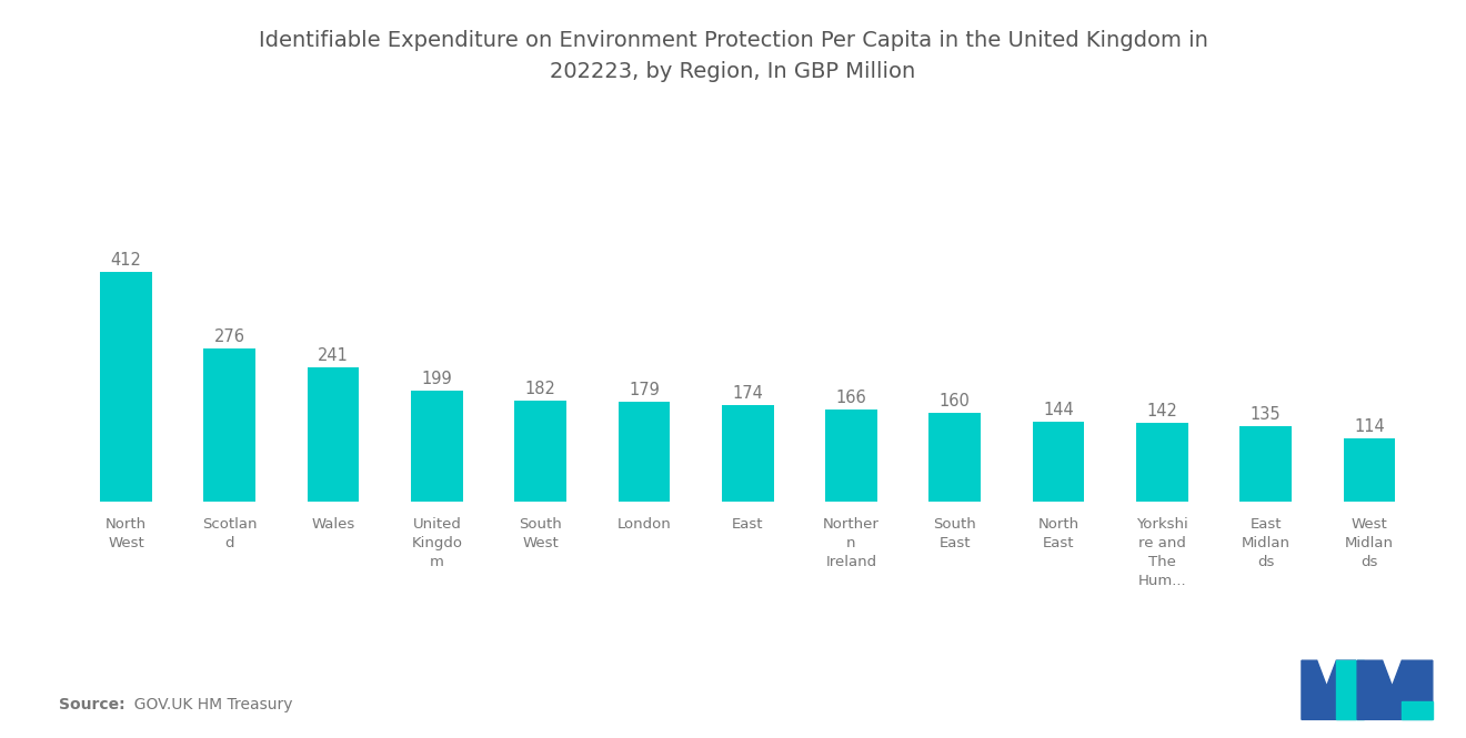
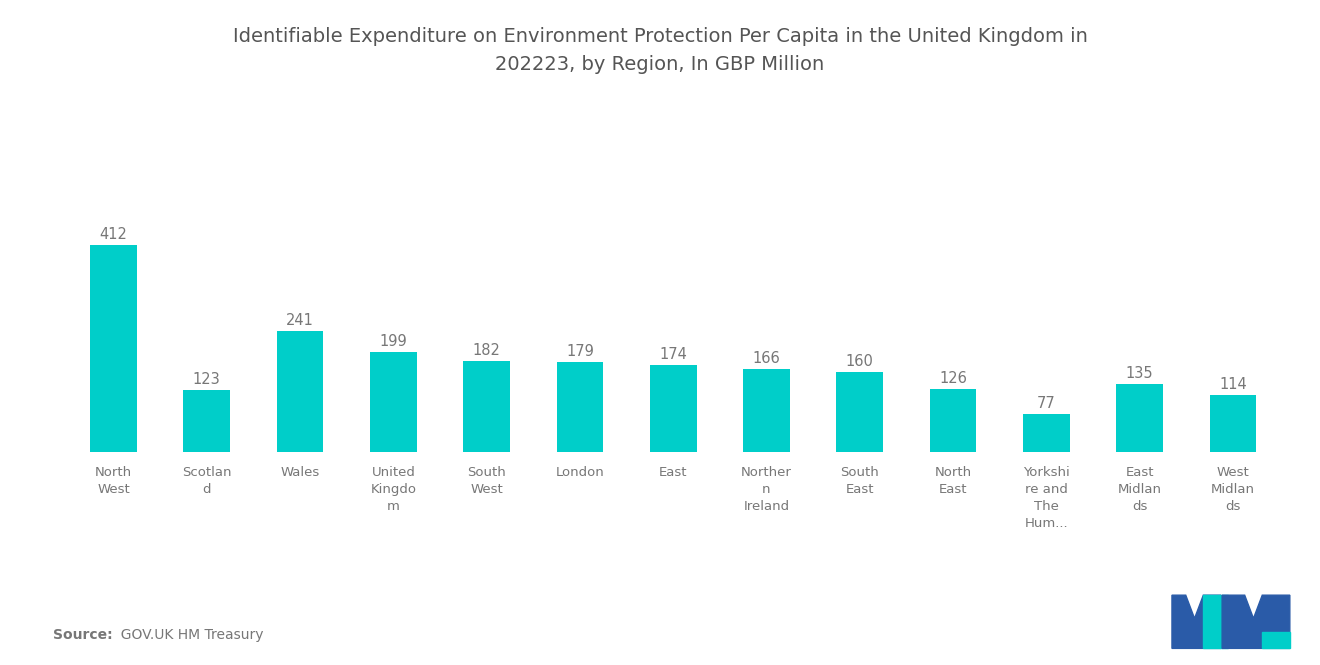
Scotlan d: 276 -> 123
North East: 144 -> 126
Yorkshi re and The Hum...: 142 -> 77
